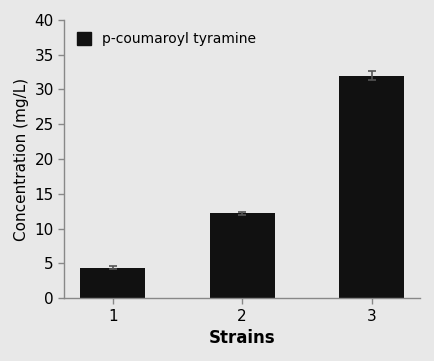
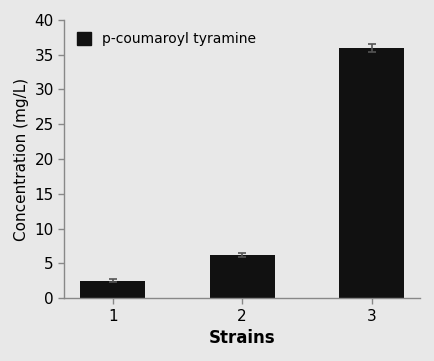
1: 4.4 -> 2.5
2: 12.2 -> 6.2
3: 32.0 -> 36.0
